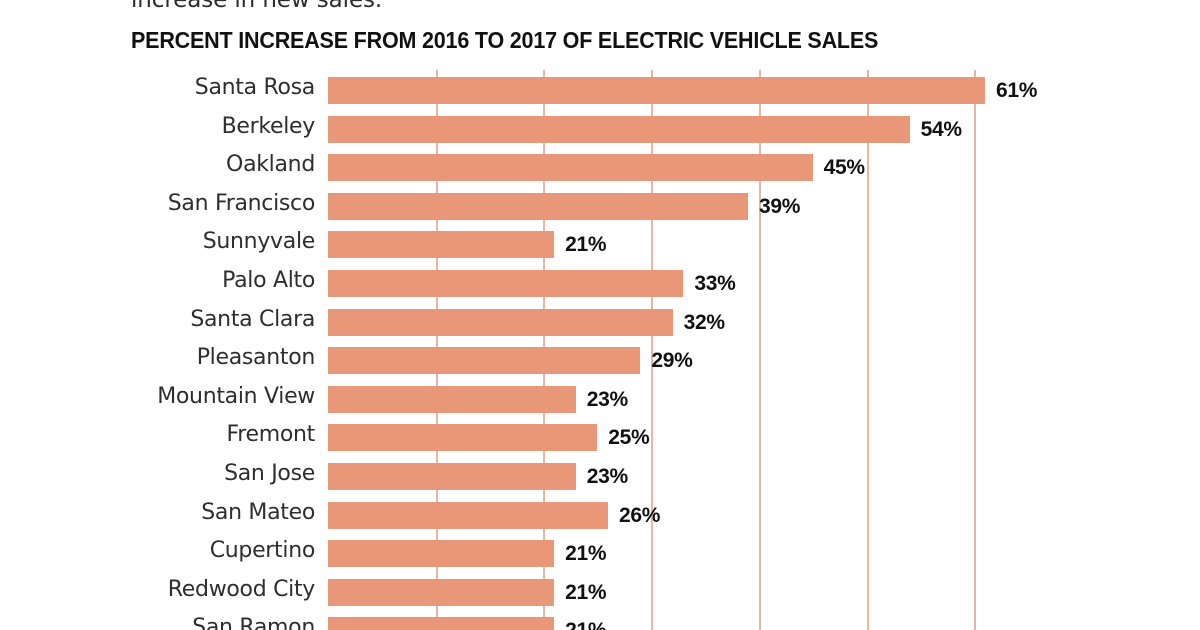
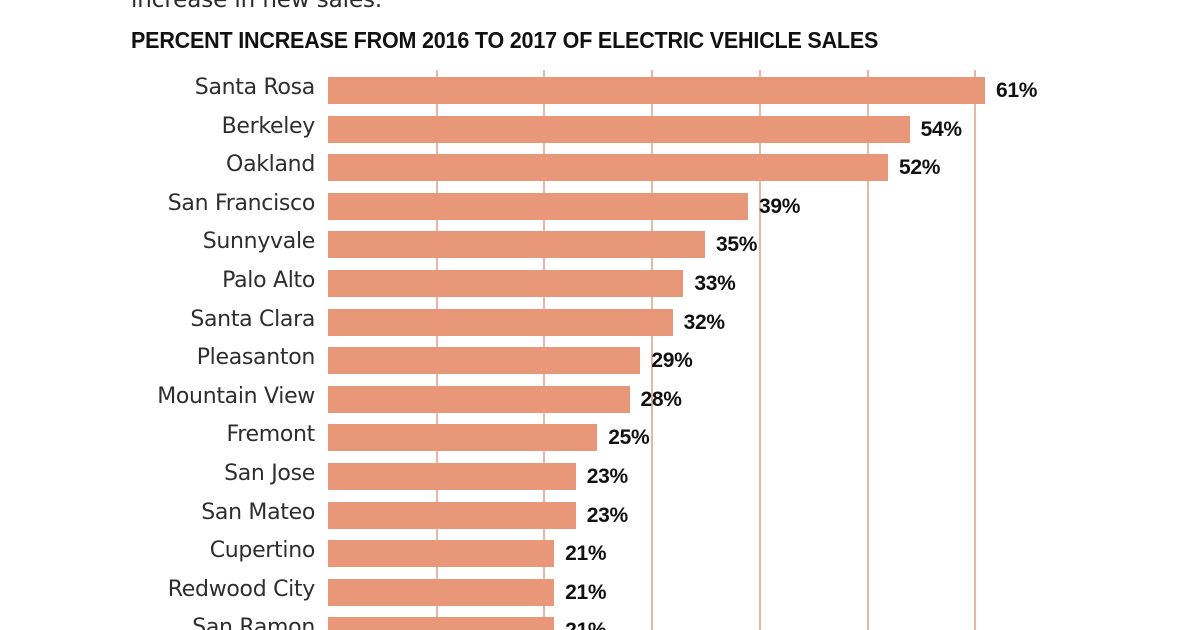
Oakland: 45% -> 52%
Sunnyvale: 21% -> 35%
Mountain View: 23% -> 28%
San Mateo: 26% -> 23%
